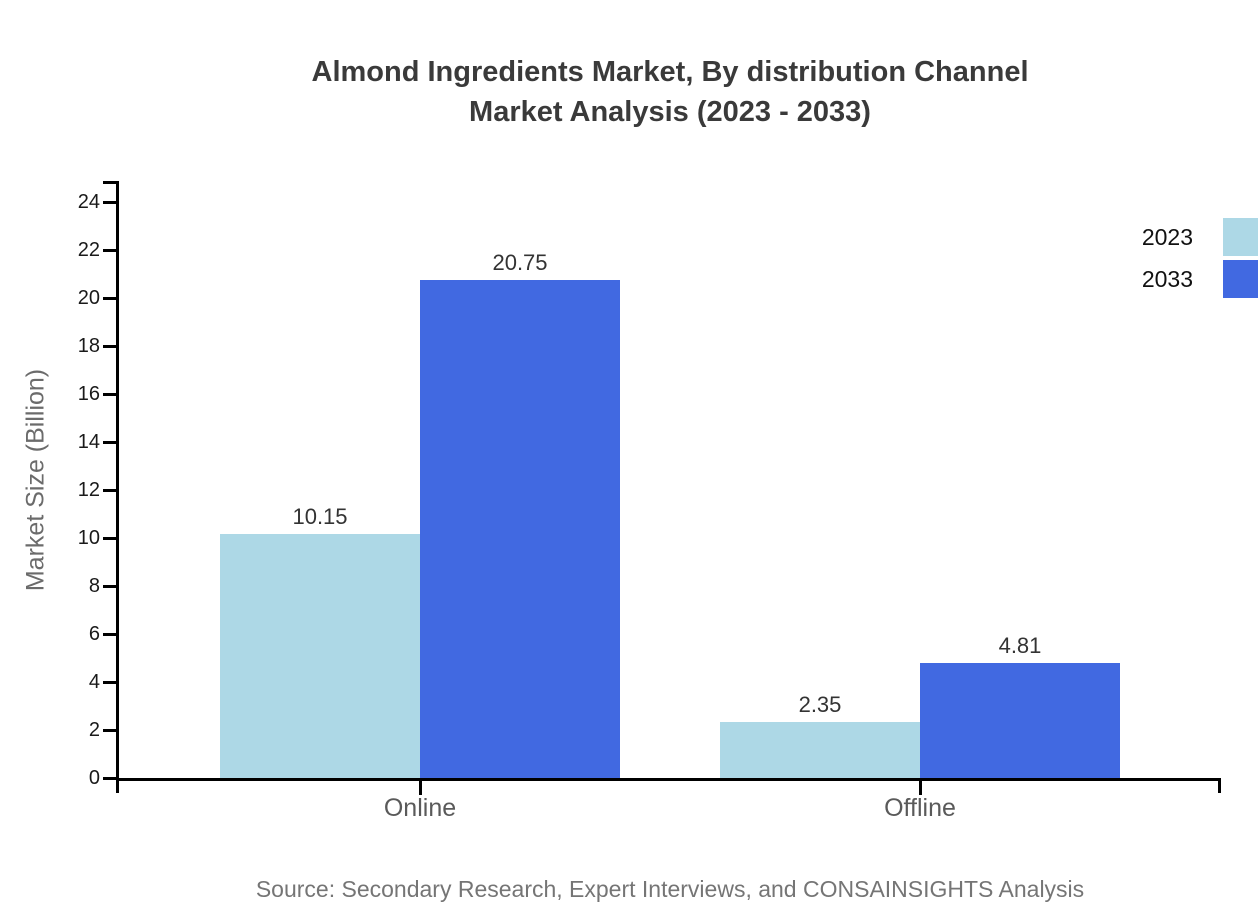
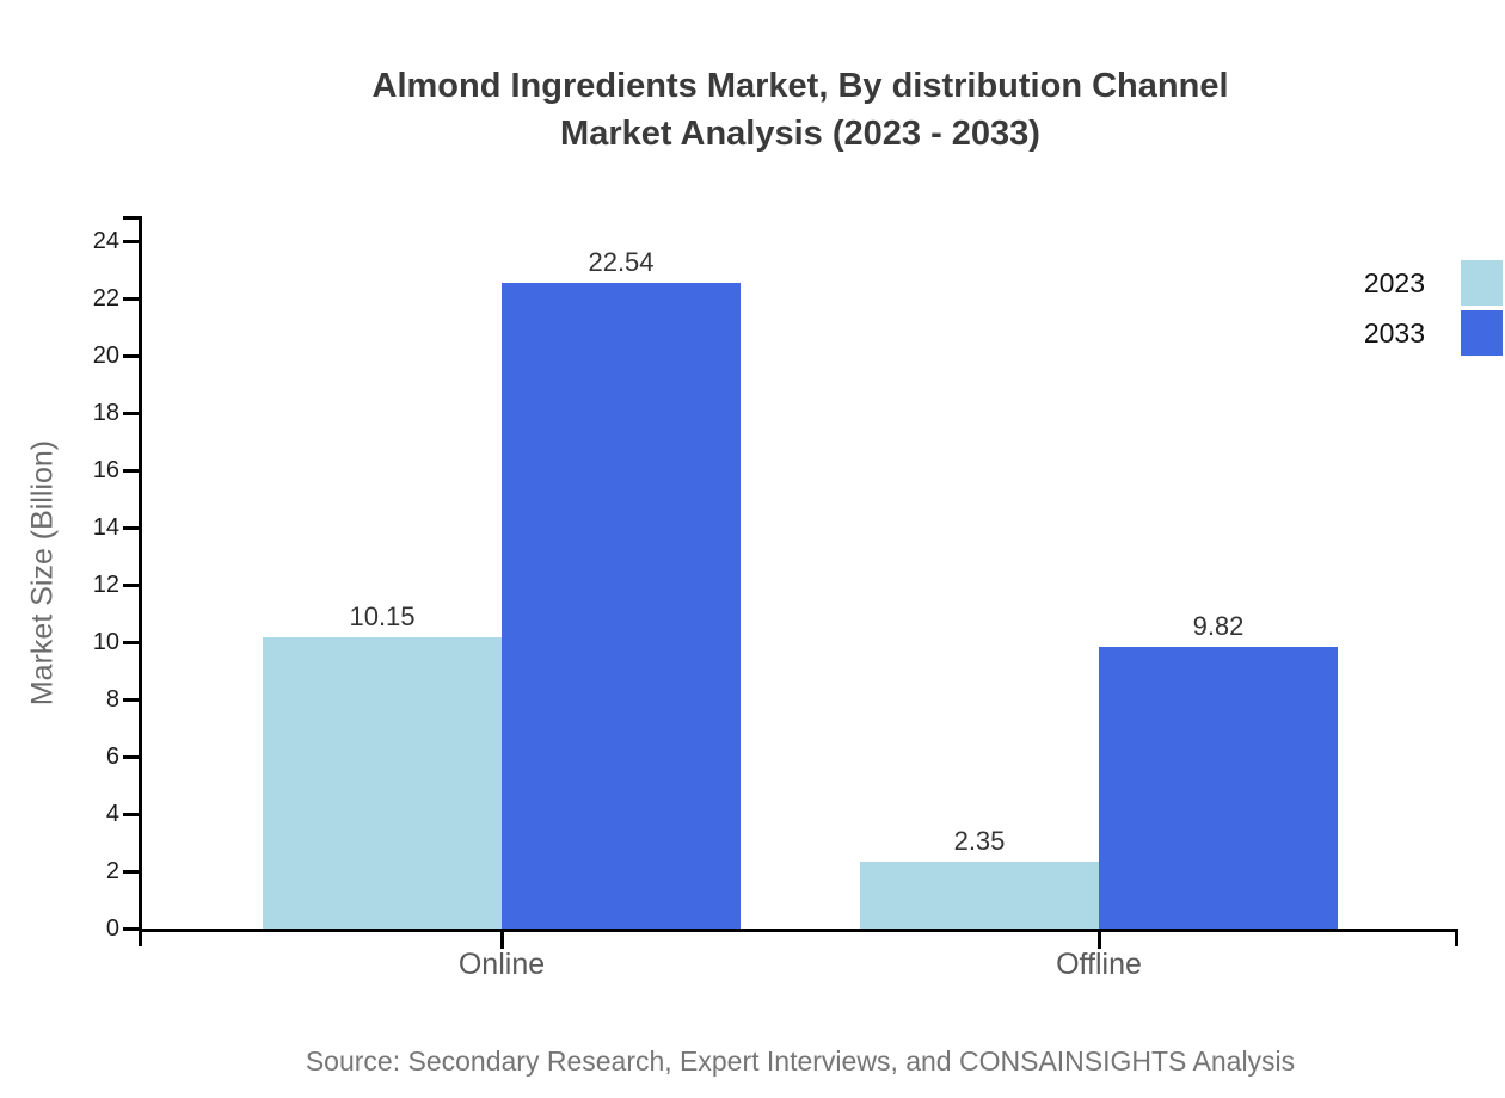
2033/Online: 20.75 -> 22.54
2033/Offline: 4.81 -> 9.82
